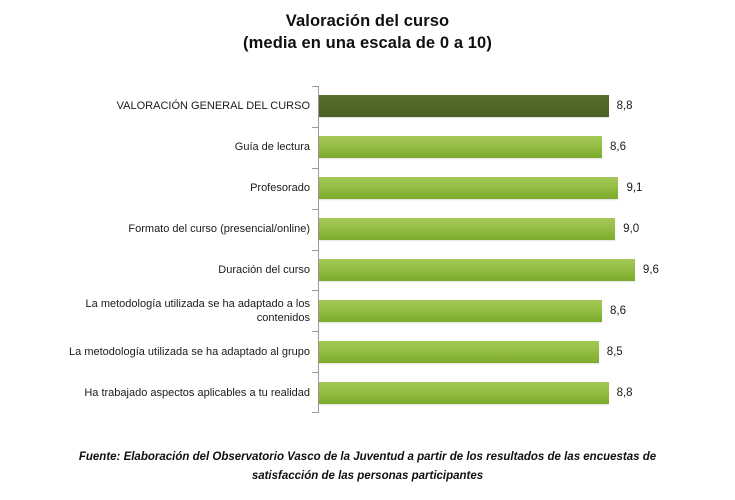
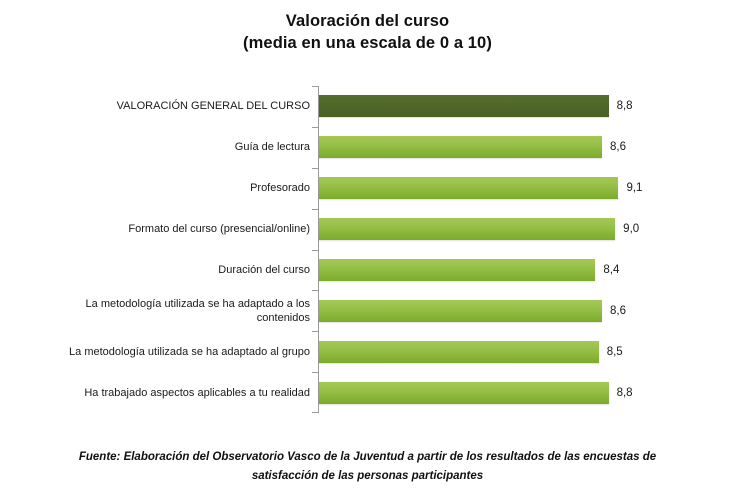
Duración del curso: 9,6 -> 8,4
